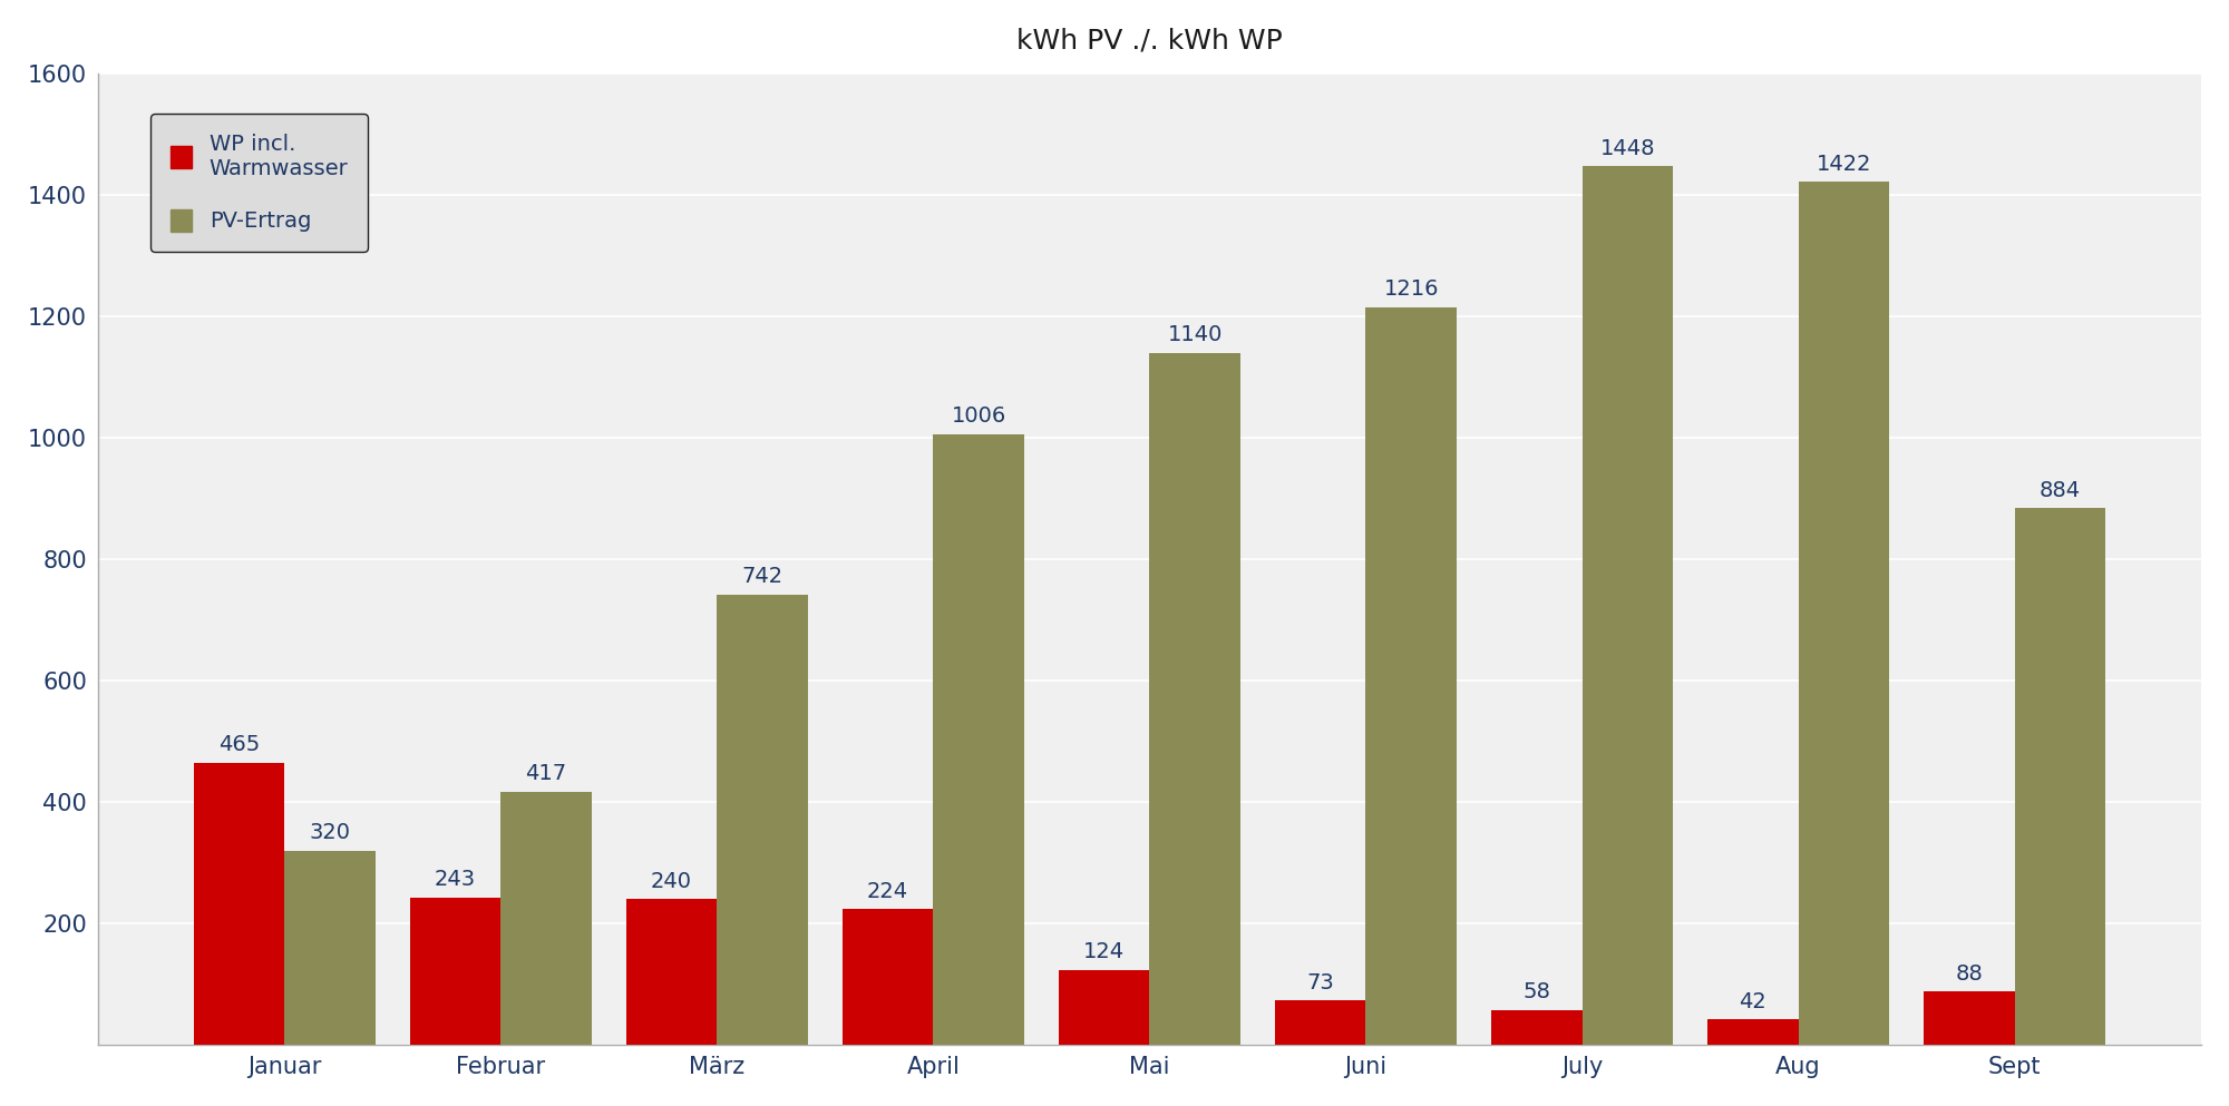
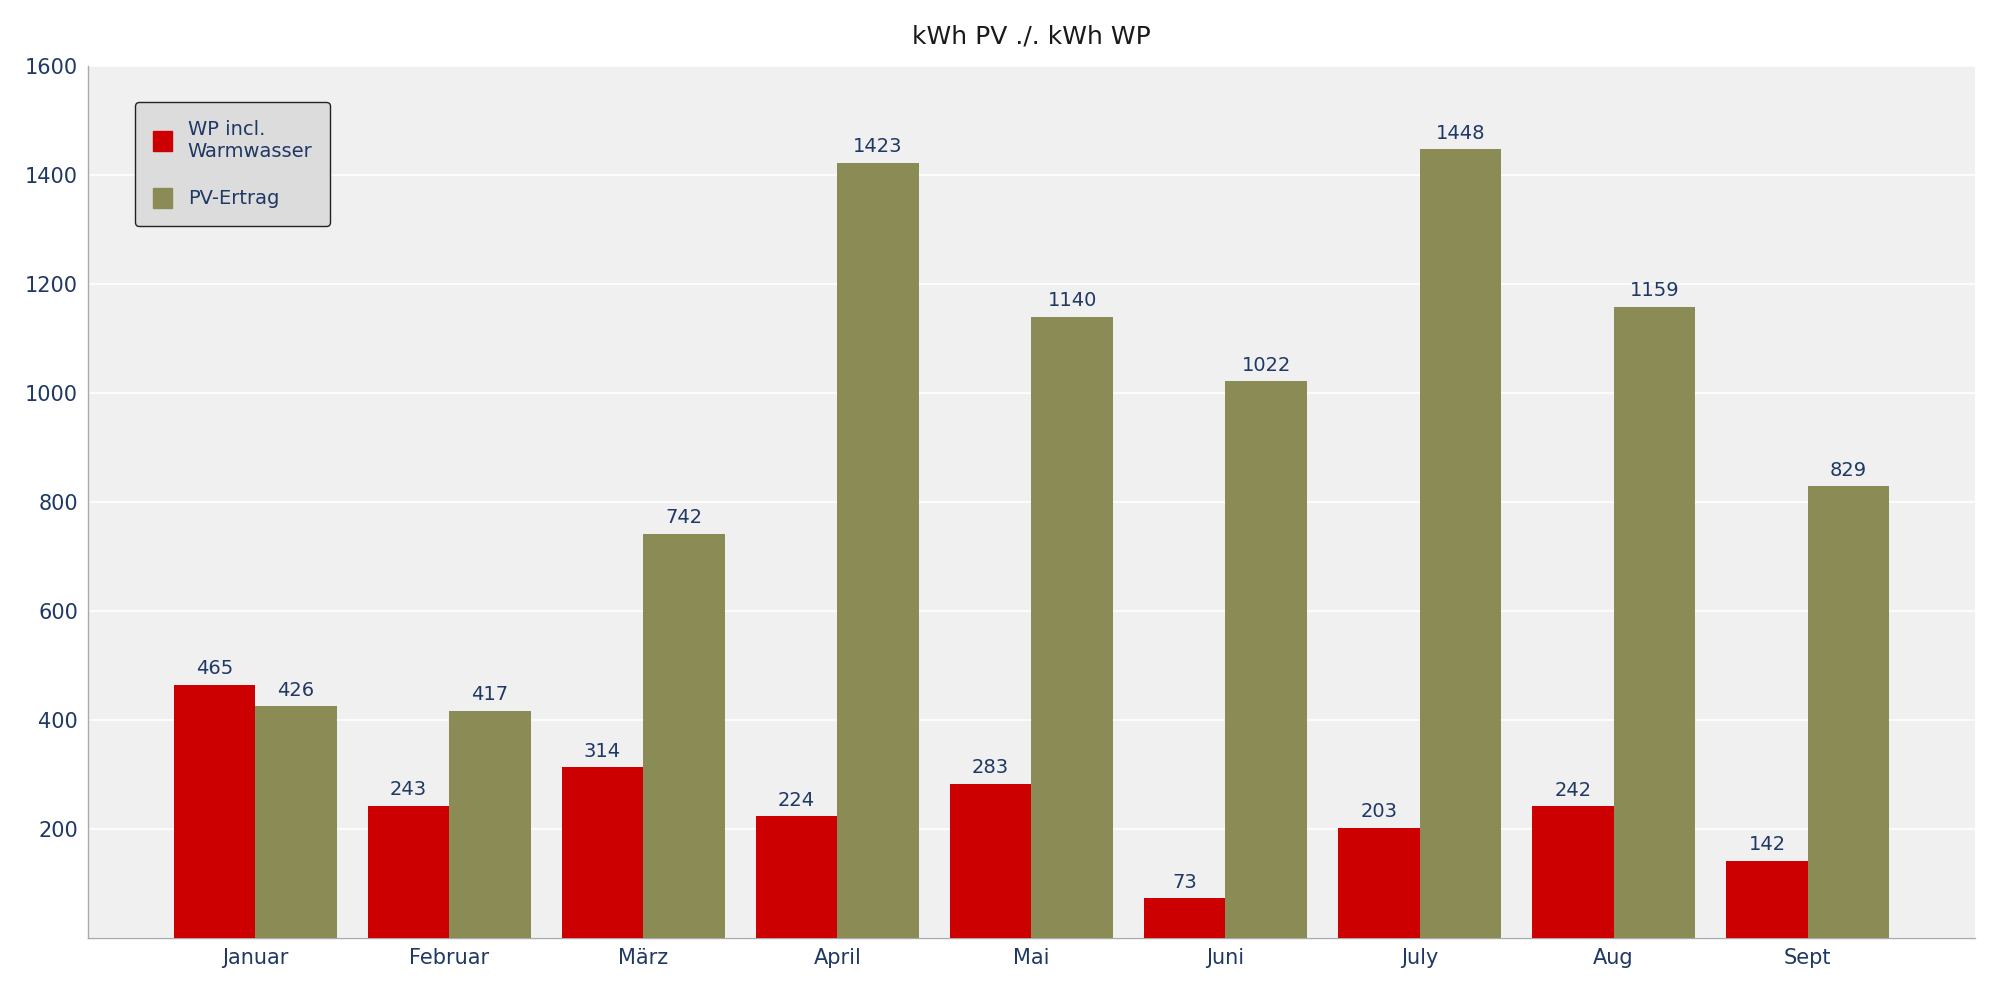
PV-Ertrag/Januar: 320 -> 426
WP incl. Warmwasser/März: 240 -> 314
PV-Ertrag/April: 1006 -> 1423
WP incl. Warmwasser/Mai: 124 -> 283
PV-Ertrag/Juni: 1216 -> 1022
WP incl. Warmwasser/July: 58 -> 203
WP incl. Warmwasser/Aug: 42 -> 242
PV-Ertrag/Aug: 1422 -> 1159
WP incl. Warmwasser/Sept: 88 -> 142
PV-Ertrag/Sept: 884 -> 829
